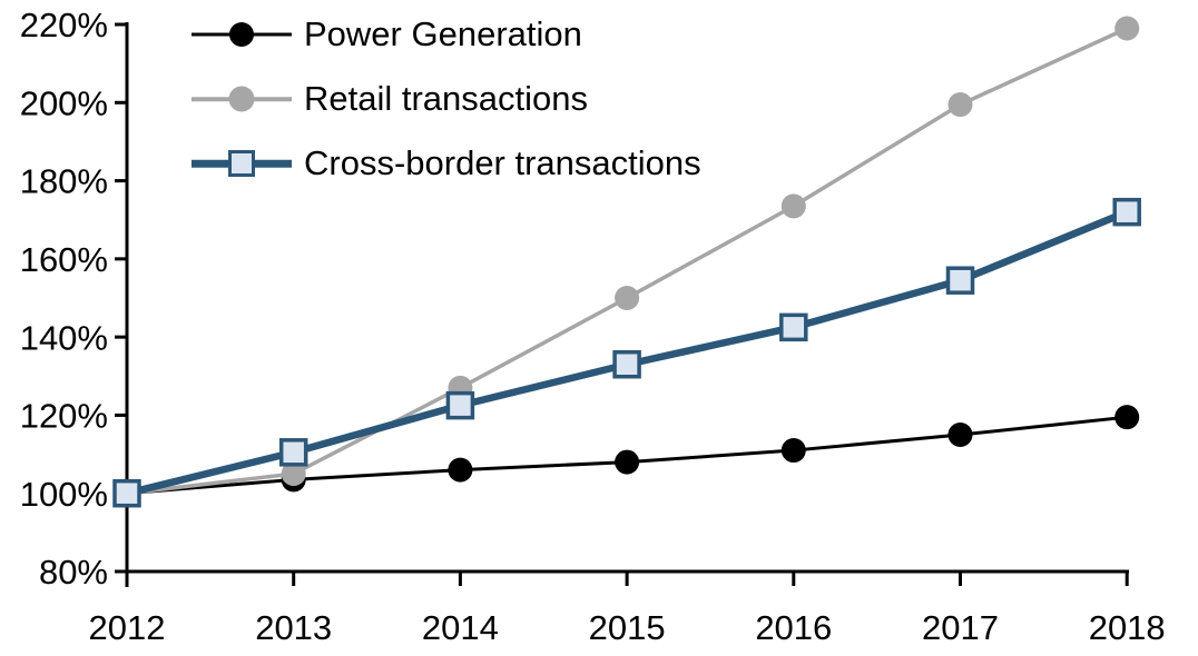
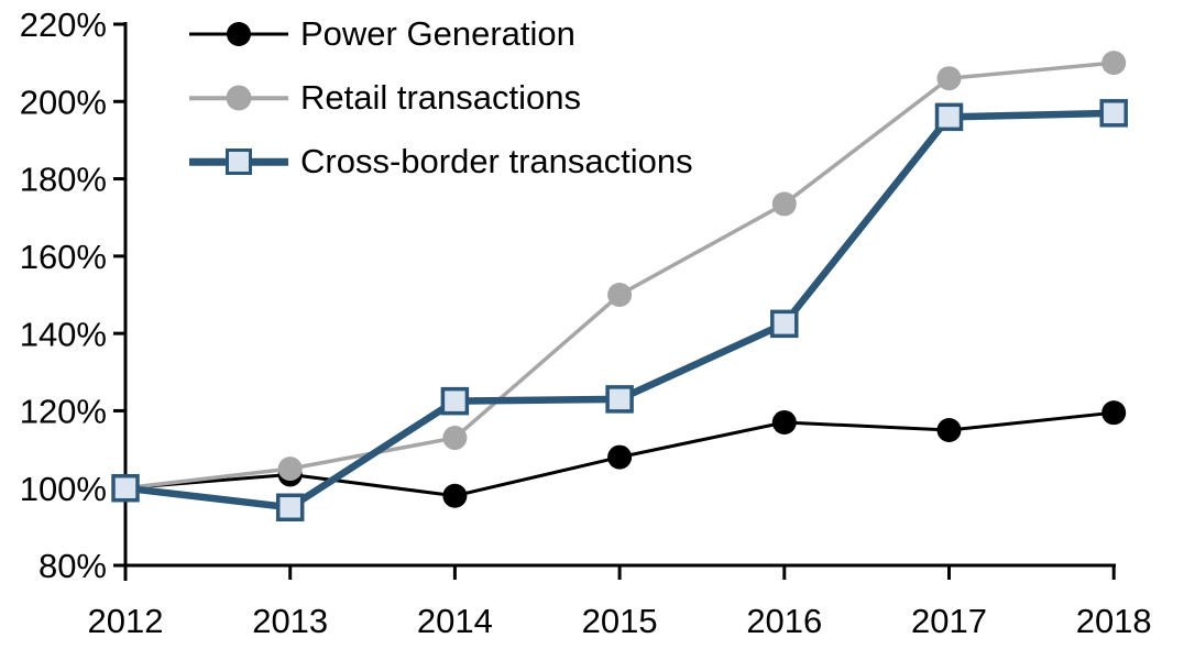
Cross-border transactions/2013: 110% -> 95%
Power Generation/2014: 106% -> 98%
Retail transactions/2014: 127% -> 113%
Cross-border transactions/2015: 133% -> 123%
Power Generation/2016: 111% -> 117%
Retail transactions/2017: 200% -> 206%
Cross-border transactions/2017: 154% -> 196%
Retail transactions/2018: 219% -> 210%
Cross-border transactions/2018: 172% -> 197%
